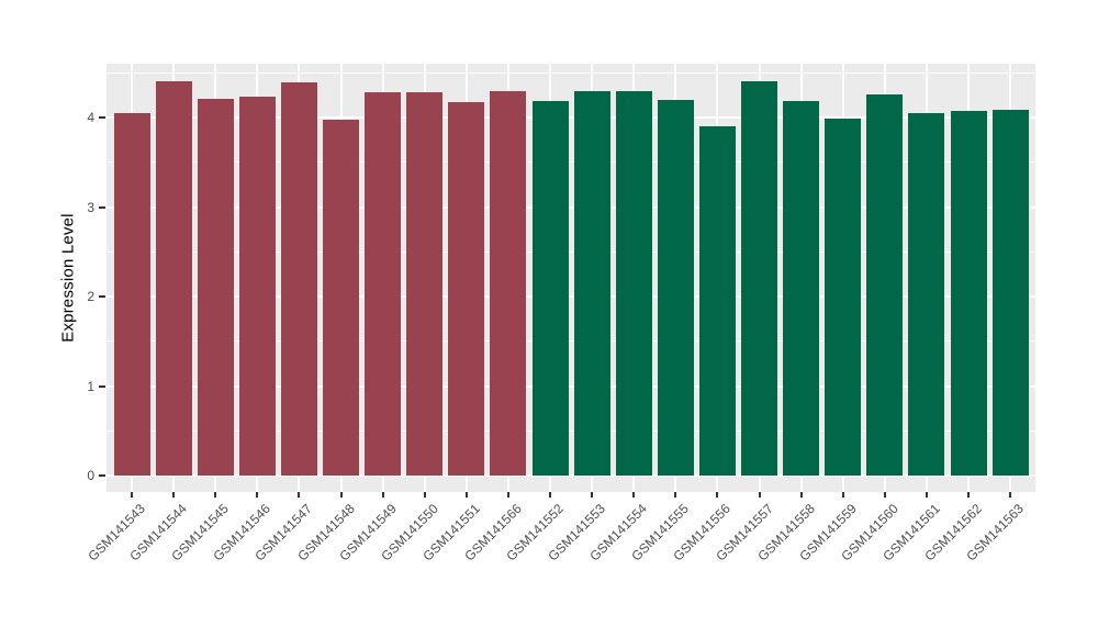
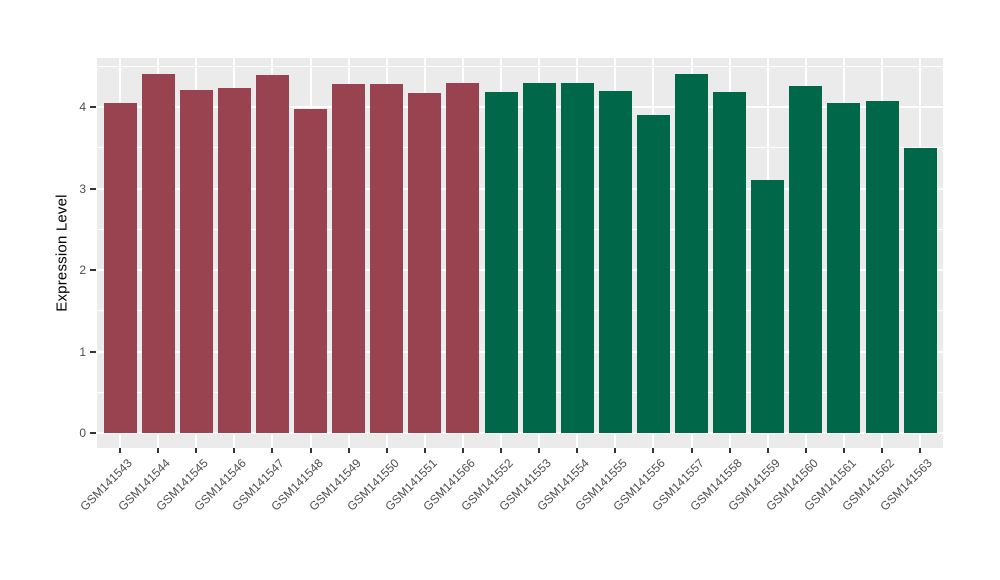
GSM141559: 4.0 -> 3.1
GSM141563: 4.1 -> 3.5
